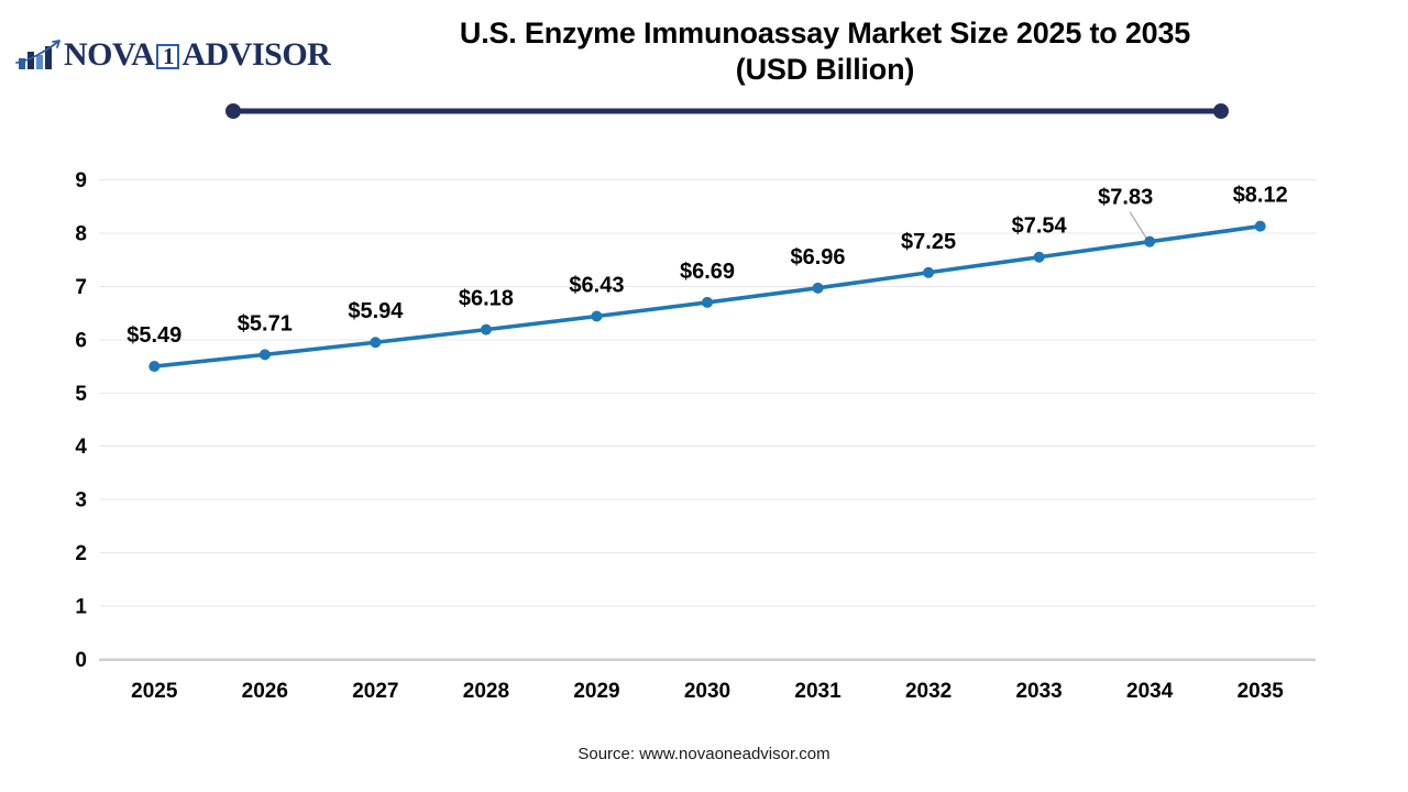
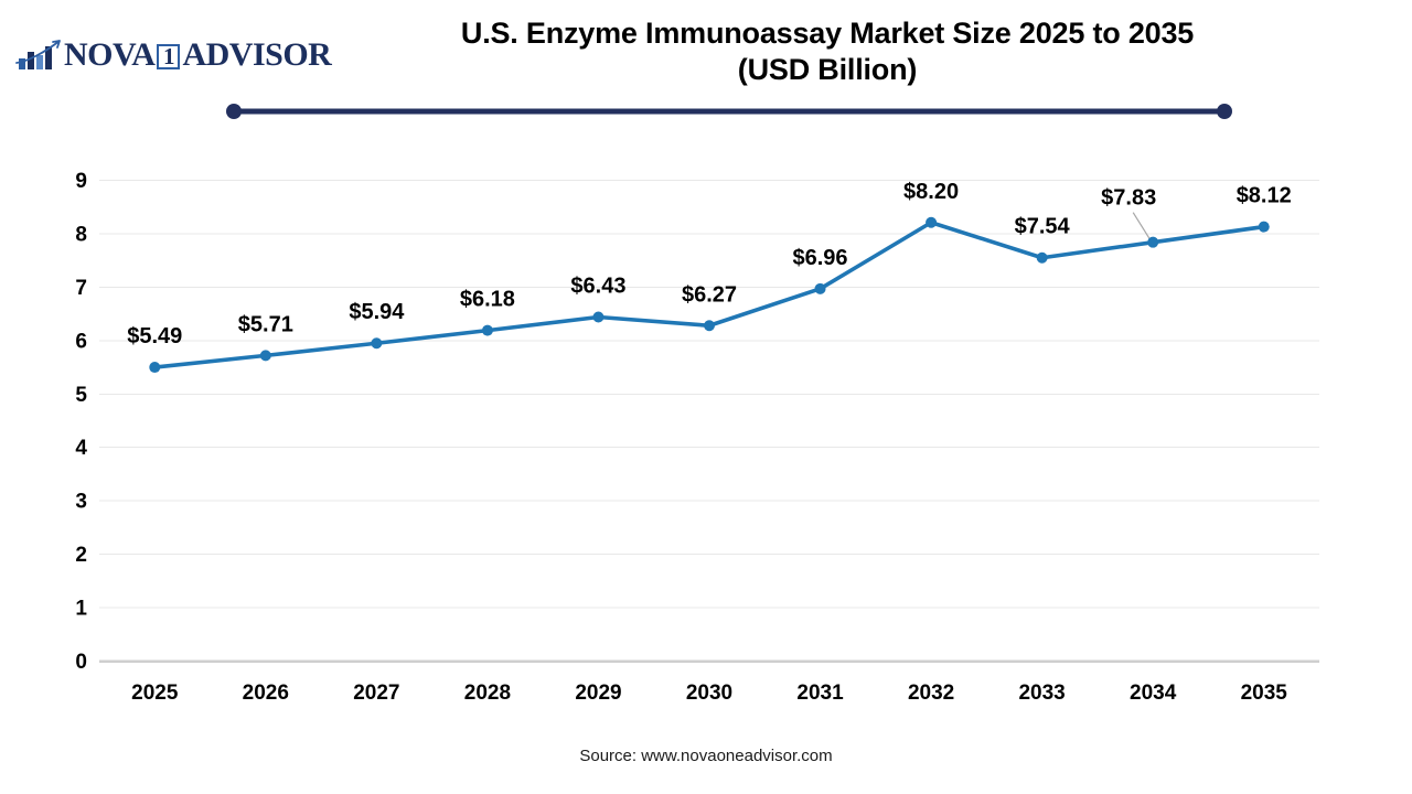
2030: $6.69 -> $6.27
2032: $7.25 -> $8.20
